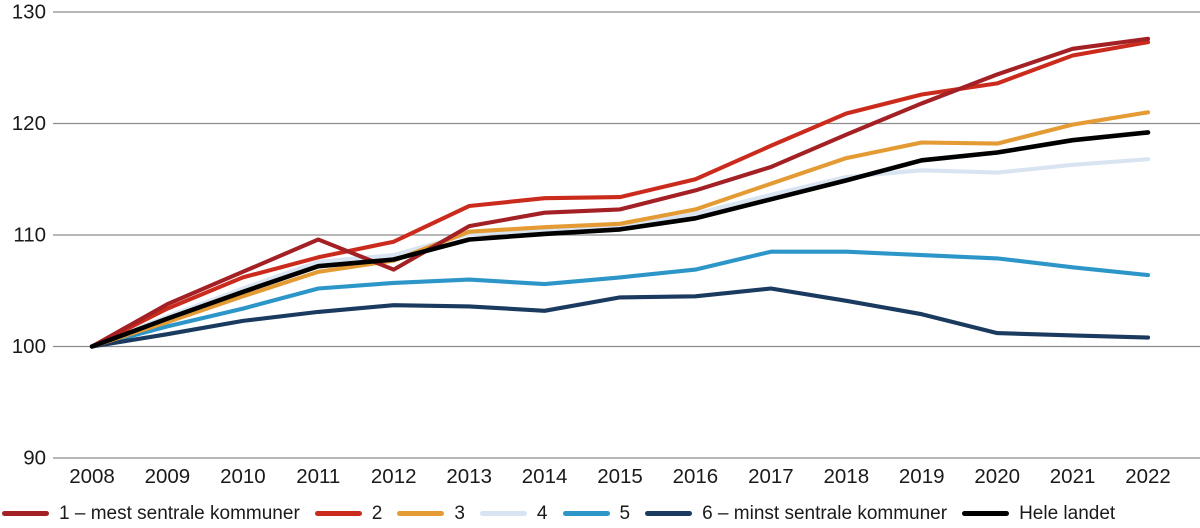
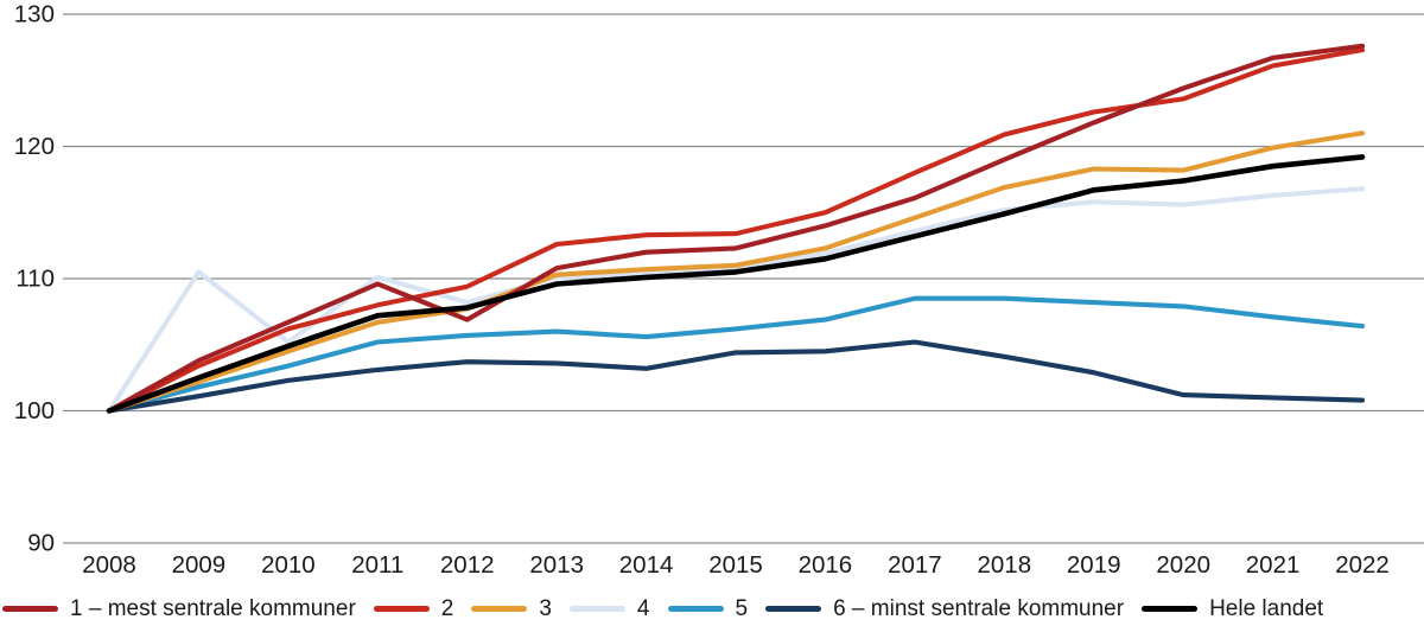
4/2009: 102.7 -> 110.5
4/2011: 107.6 -> 110.1
